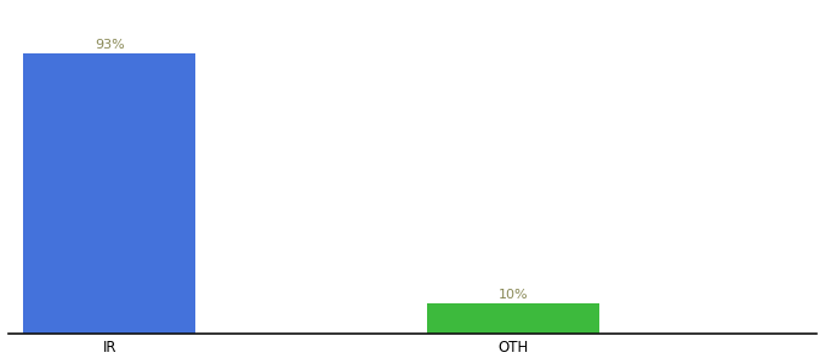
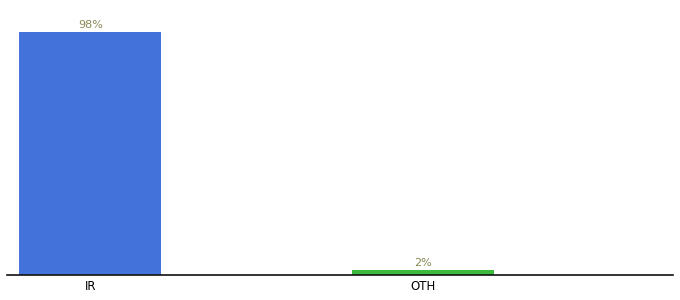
IR: 93% -> 98%
OTH: 10% -> 2%
